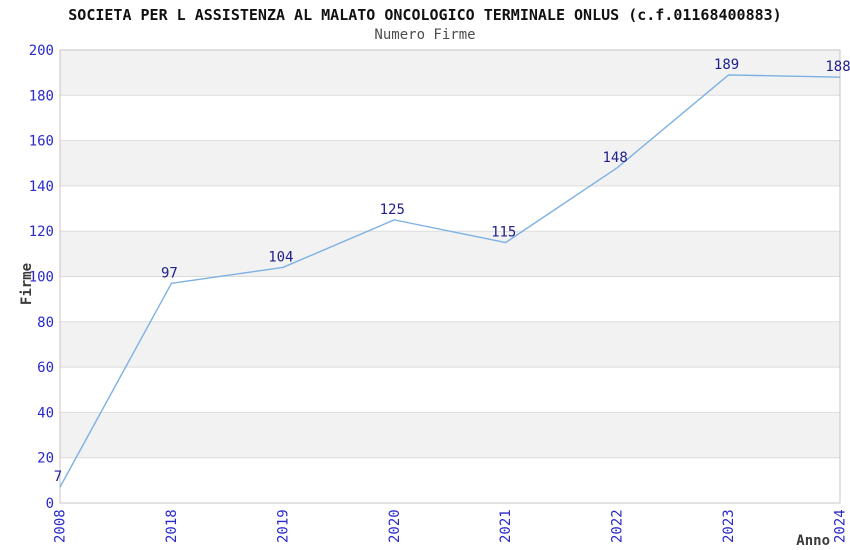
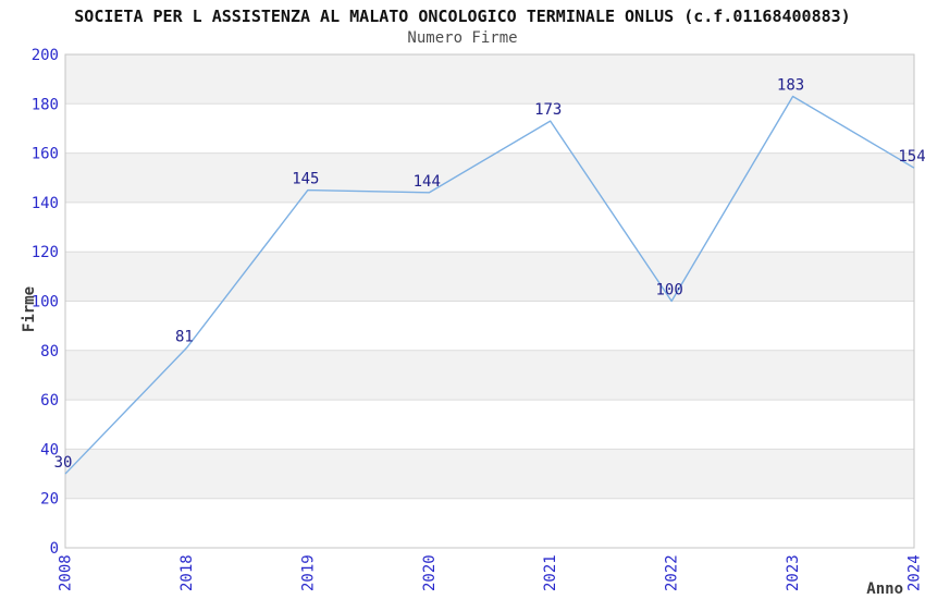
2008: 7 -> 30
2018: 97 -> 81
2019: 104 -> 145
2020: 125 -> 144
2021: 115 -> 173
2022: 148 -> 100
2023: 189 -> 183
2024: 188 -> 154
